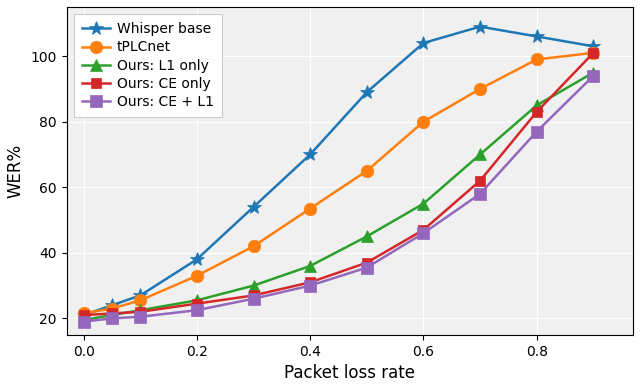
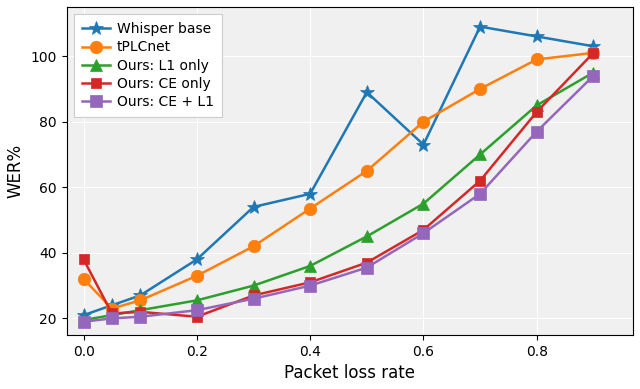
tPLCnet/0.0: 21.5 -> 32.0
Ours: CE only/0.0: 21.0 -> 38.0
Ours: CE only/0.2: 24.5 -> 20.5
Whisper base/0.4: 70 -> 58
Whisper base/0.6: 104 -> 73
